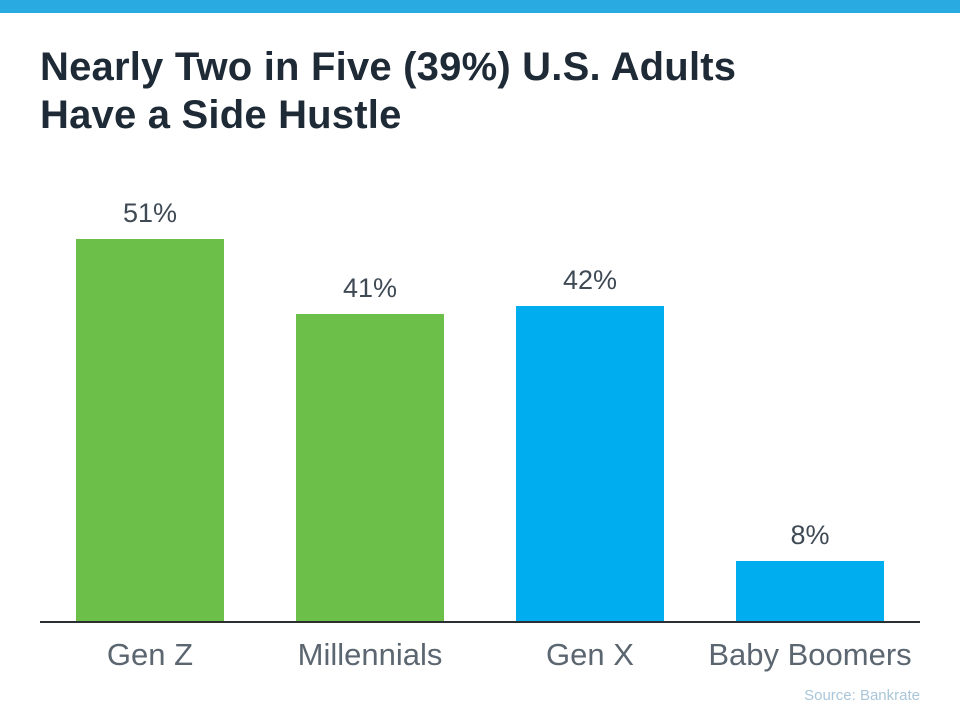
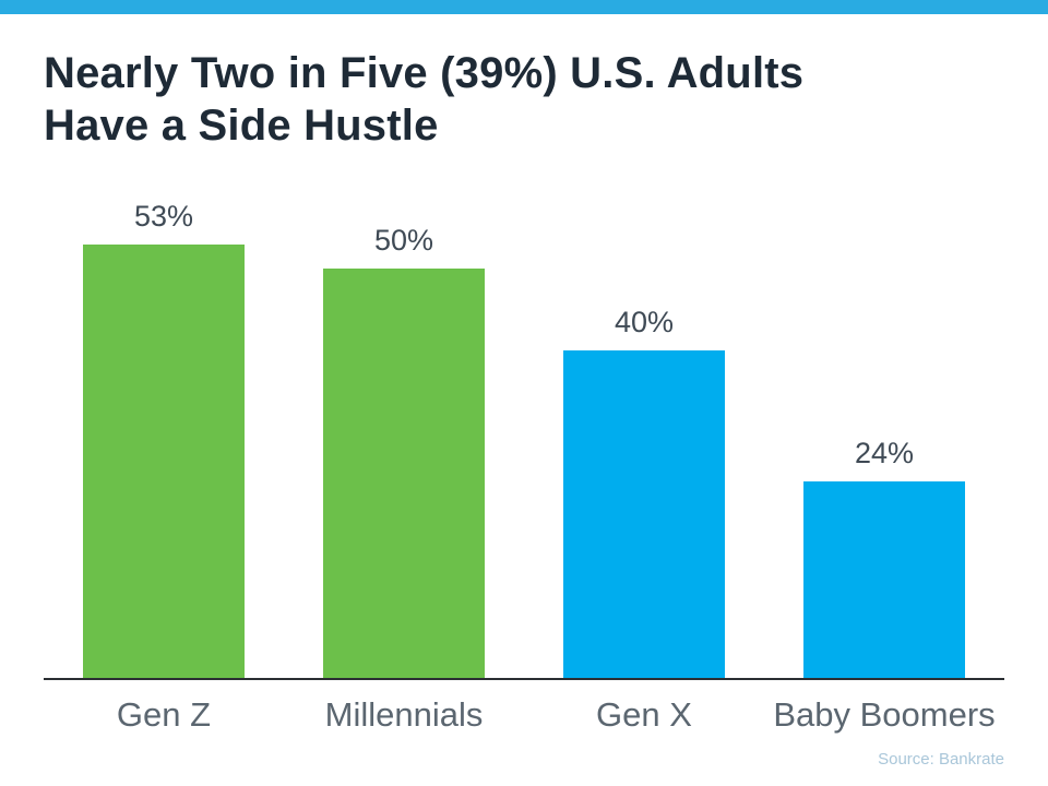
Gen Z: 51% -> 53%
Millennials: 41% -> 50%
Gen X: 42% -> 40%
Baby Boomers: 8% -> 24%
